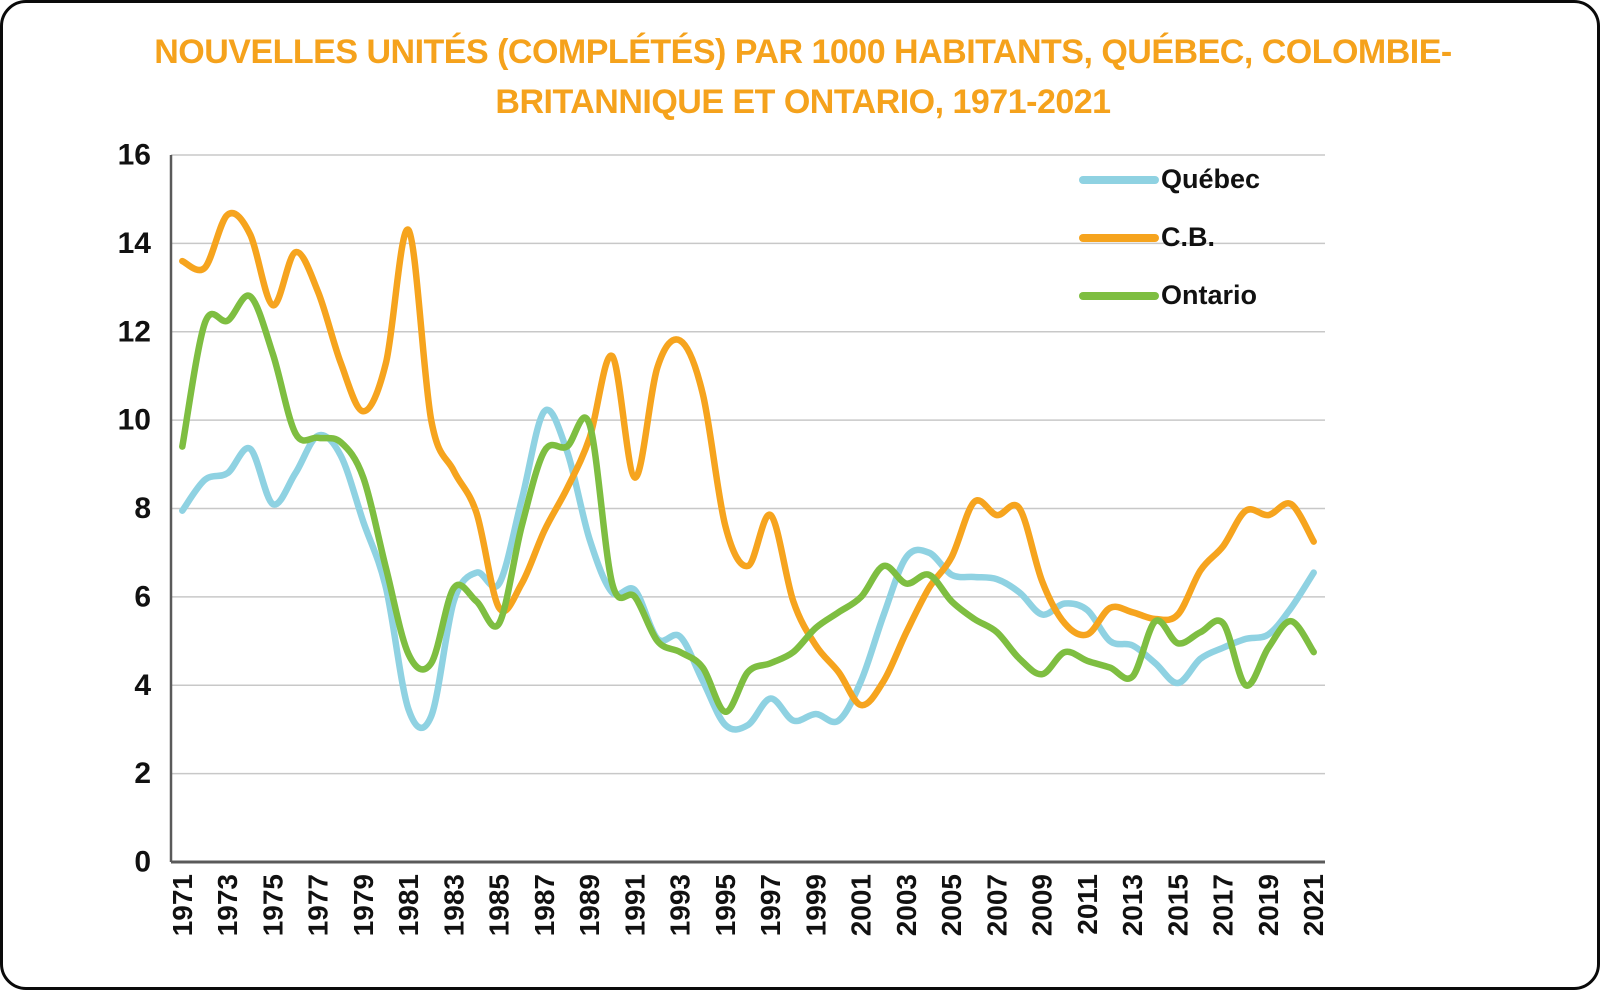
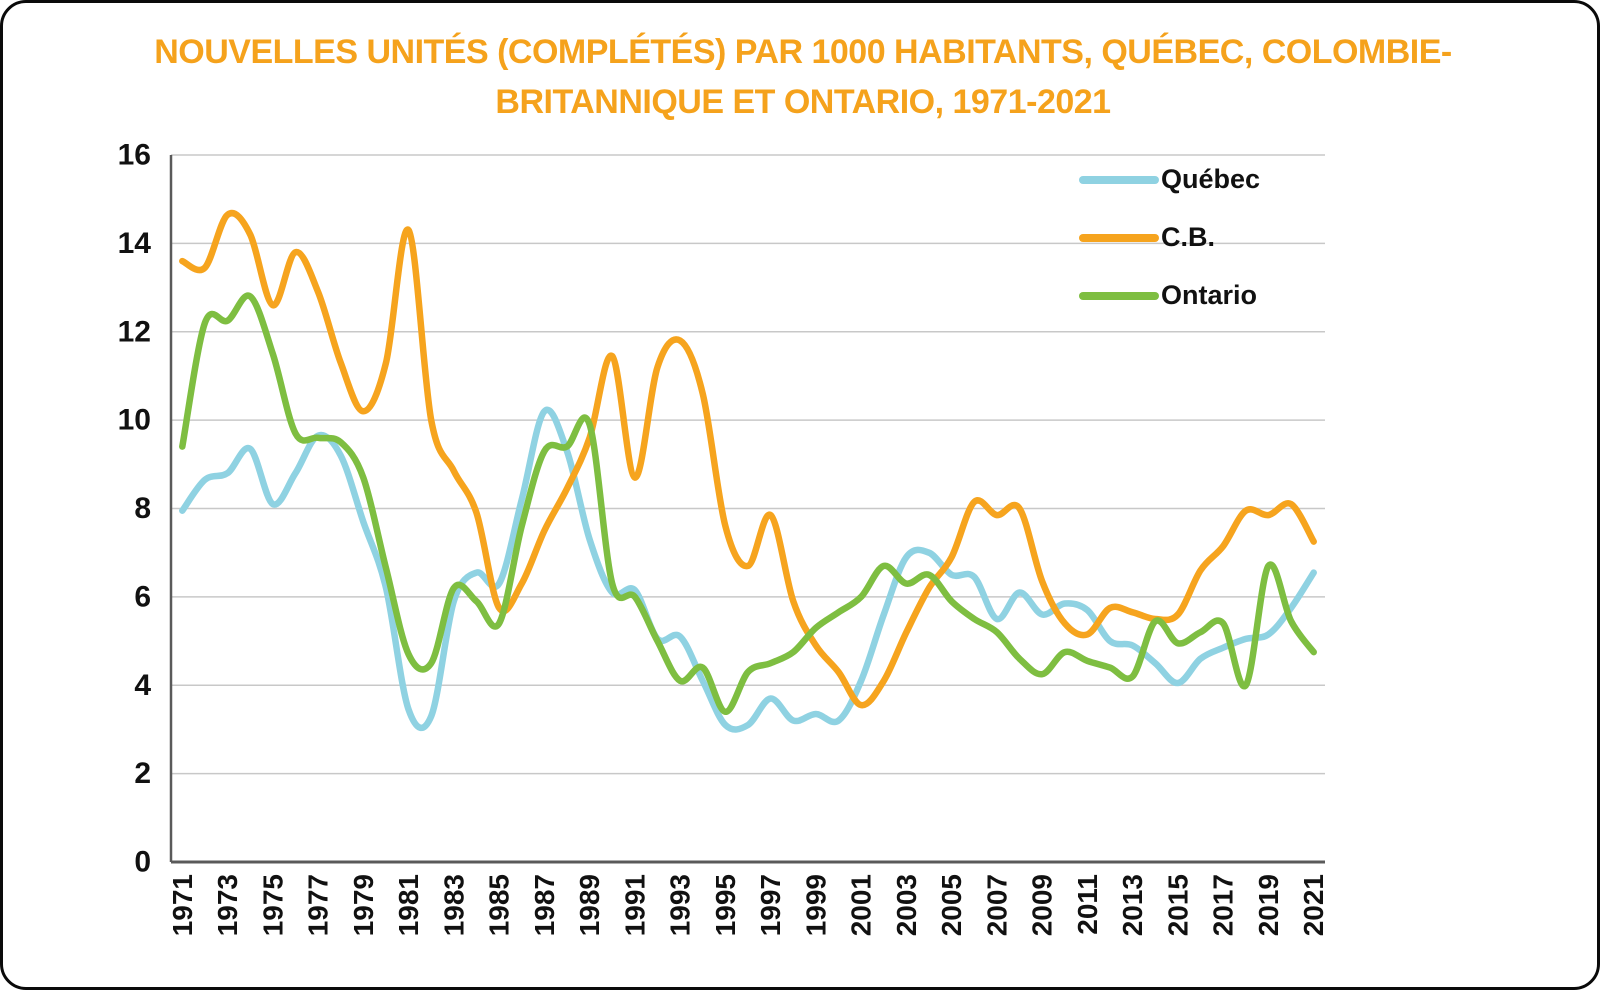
Ontario/1993: 4.8 -> 4.1
Québec/2007: 6.4 -> 5.5
Ontario/2019: 4.8 -> 6.7
